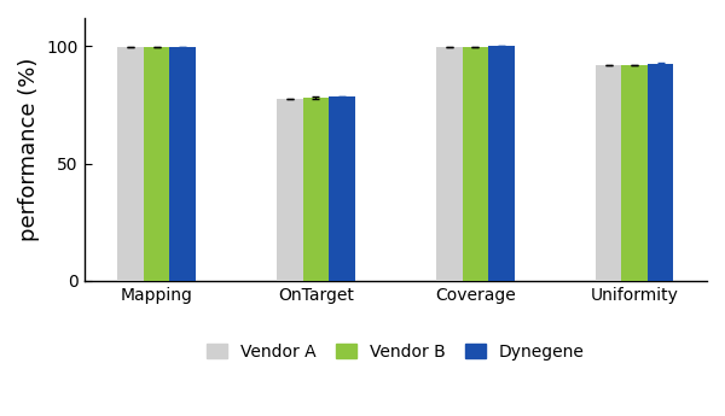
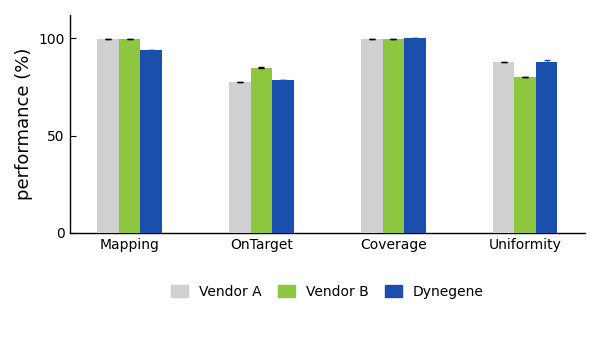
Dynegene/Mapping: 100 -> 94
Vendor B/OnTarget: 78 -> 85
Vendor A/Uniformity: 92 -> 88
Vendor B/Uniformity: 92 -> 80
Dynegene/Uniformity: 92 -> 88
